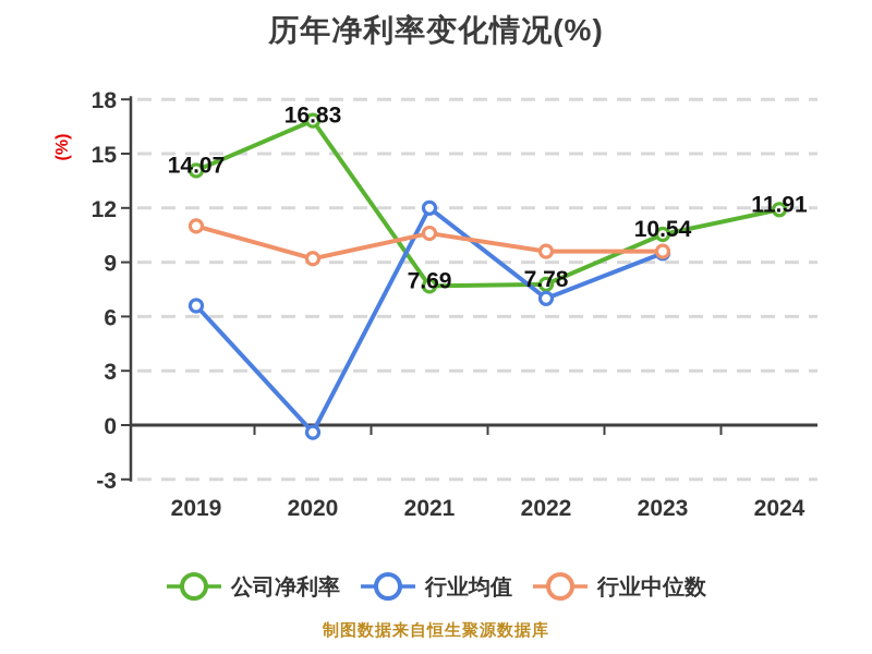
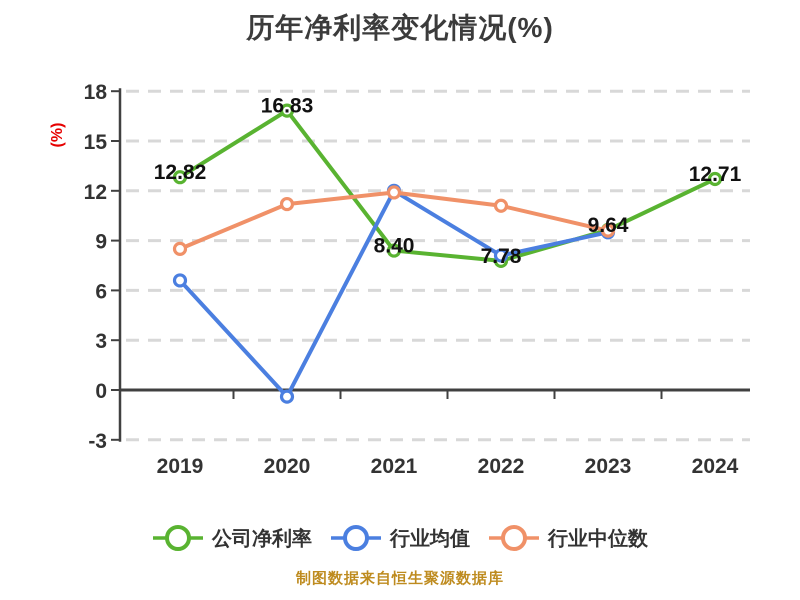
公司净利率/2019: 14.07 -> 12.82
行业中位数/2019: 11.0 -> 8.5
行业中位数/2020: 9.2 -> 11.2
公司净利率/2021: 7.69 -> 8.40
行业中位数/2021: 10.6 -> 11.9
行业均值/2022: 7.0 -> 8.1
行业中位数/2022: 9.6 -> 11.1
公司净利率/2023: 10.54 -> 9.64
公司净利率/2024: 11.91 -> 12.71
